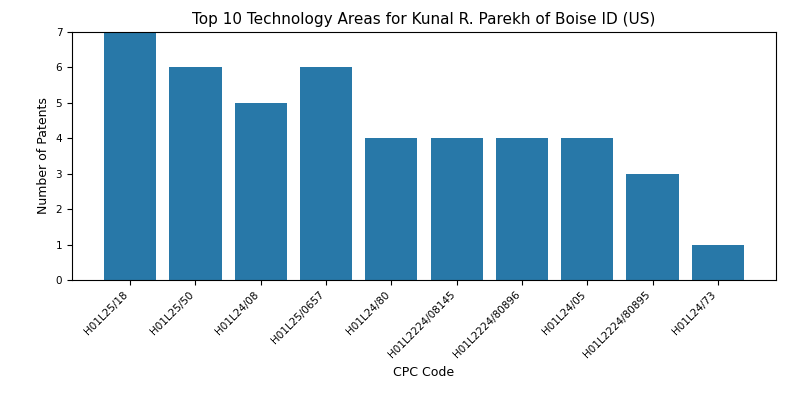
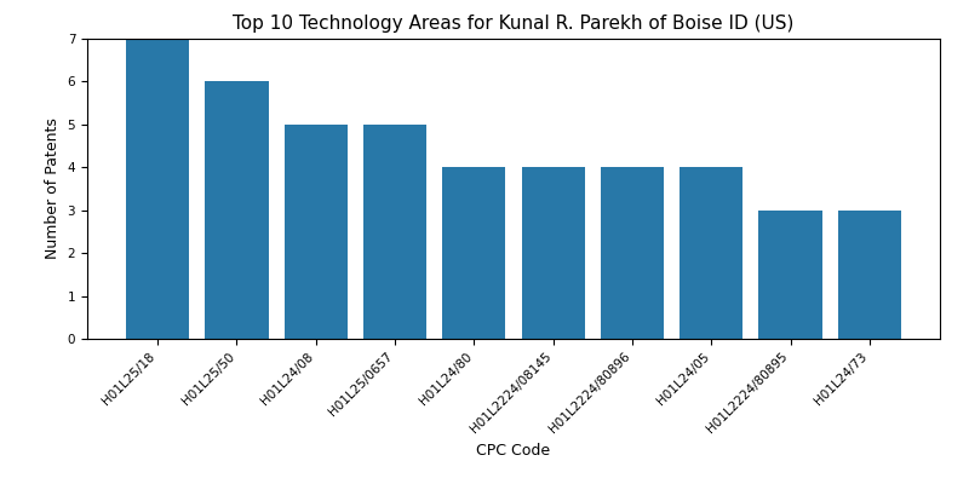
H01L25/0657: 6 -> 5
H01L24/73: 1 -> 3
